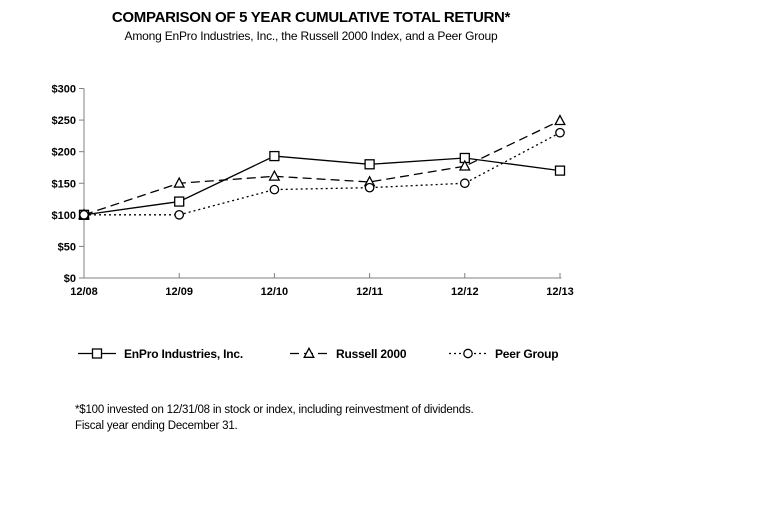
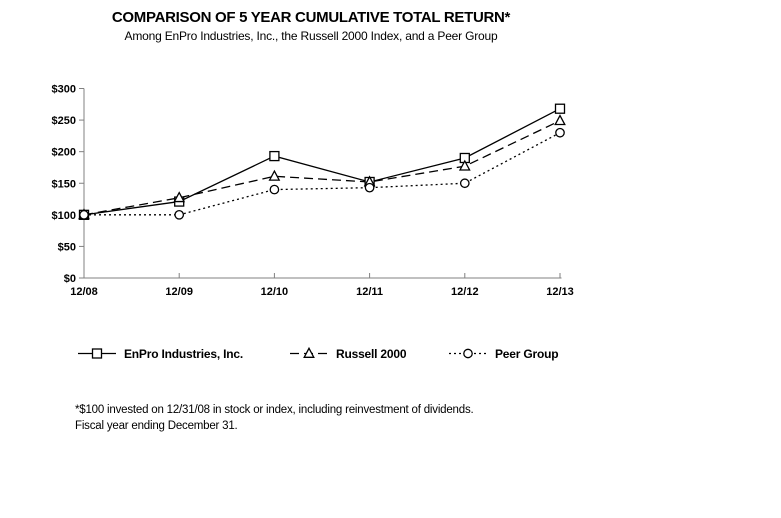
Russell 2000/12/09: $150 -> $130
EnPro Industries, Inc./12/11: $180 -> $150
EnPro Industries, Inc./12/13: $170 -> $270
